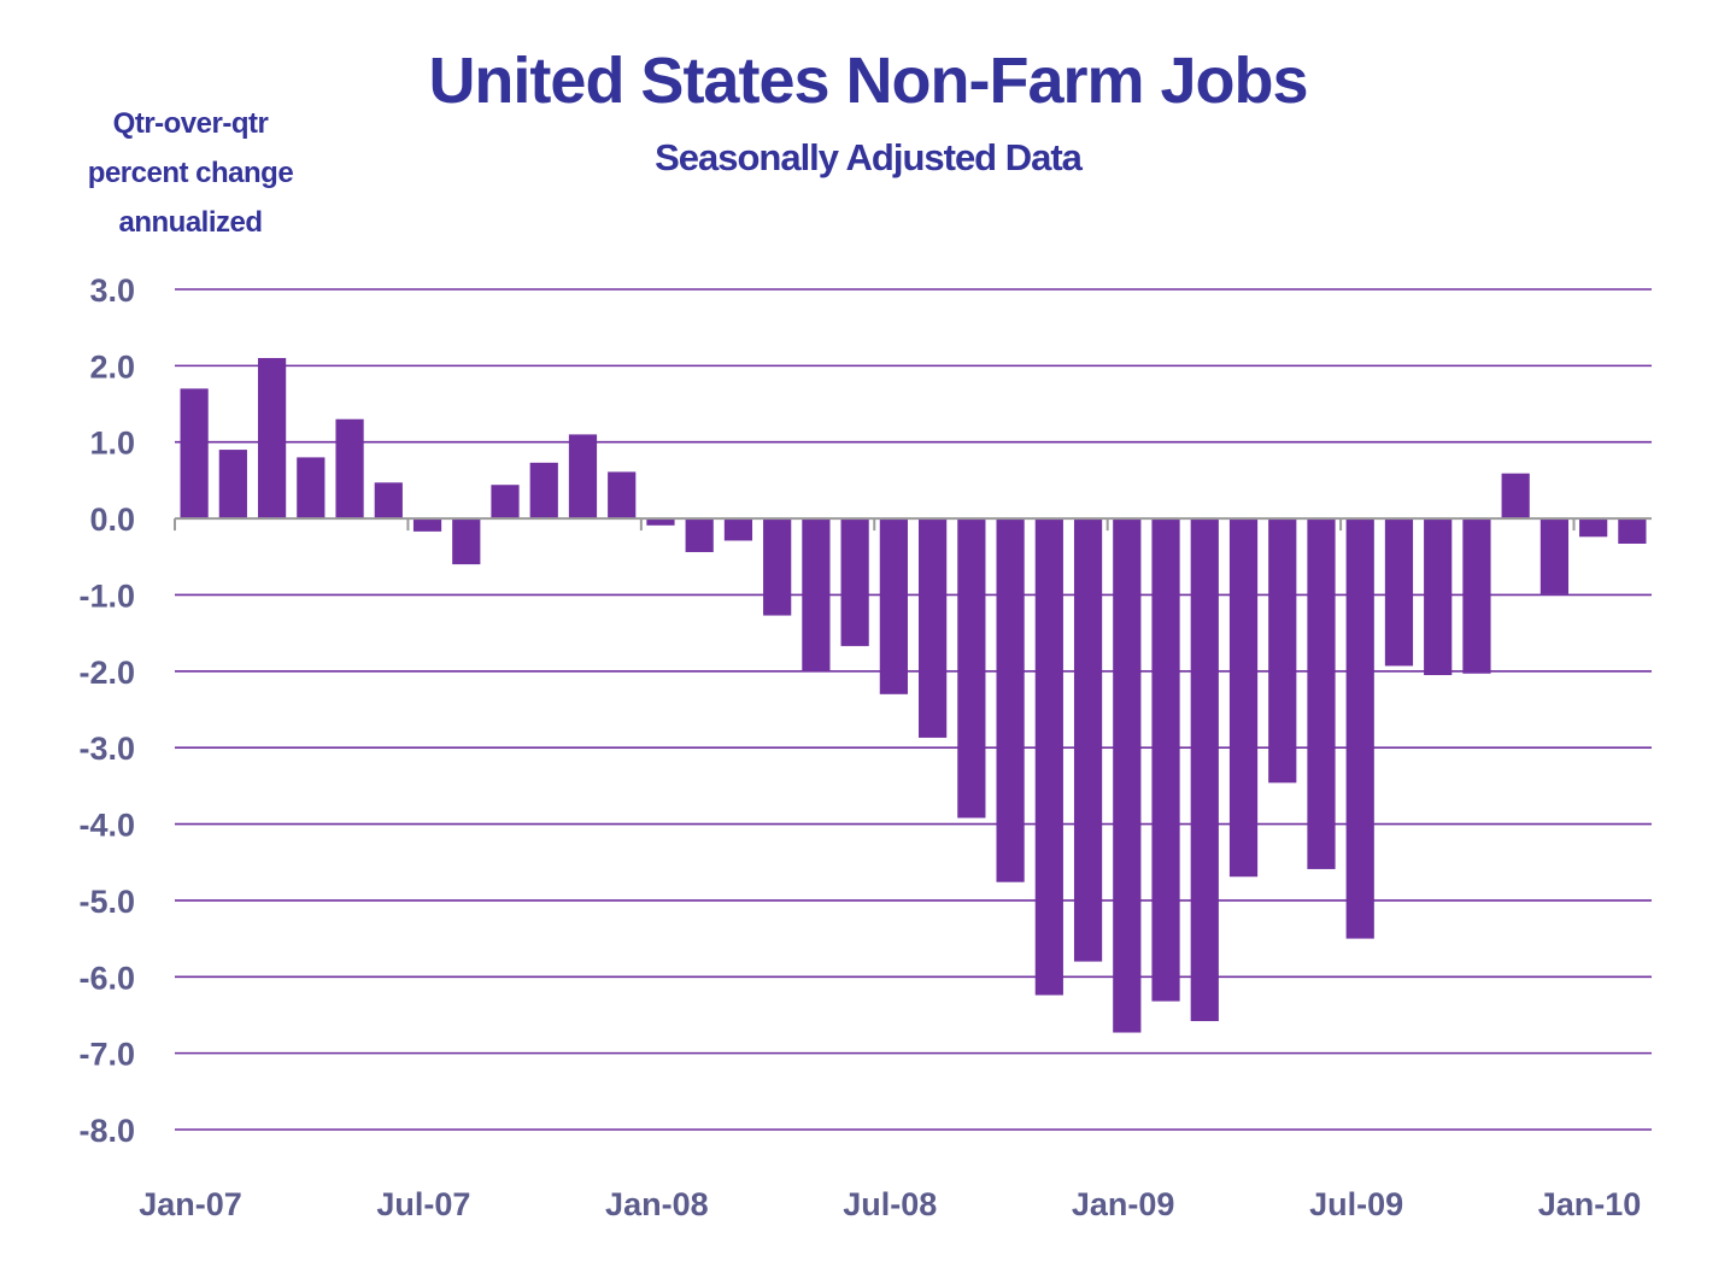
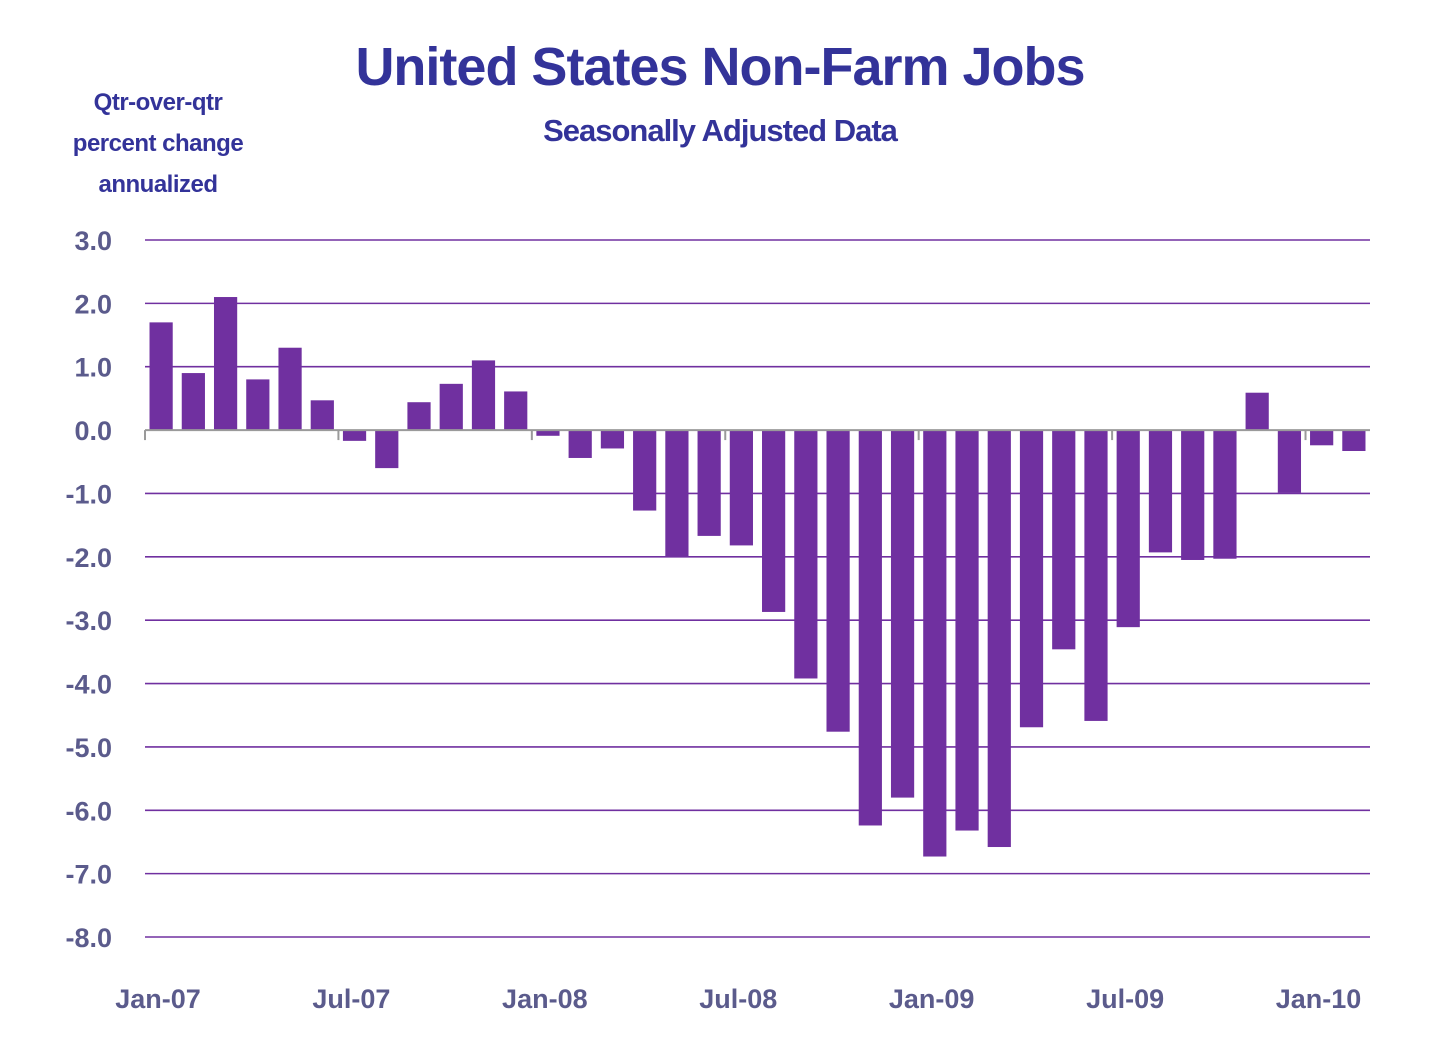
Jul-08: -2.3 -> -1.8
Jul-09: -5.5 -> -3.1
